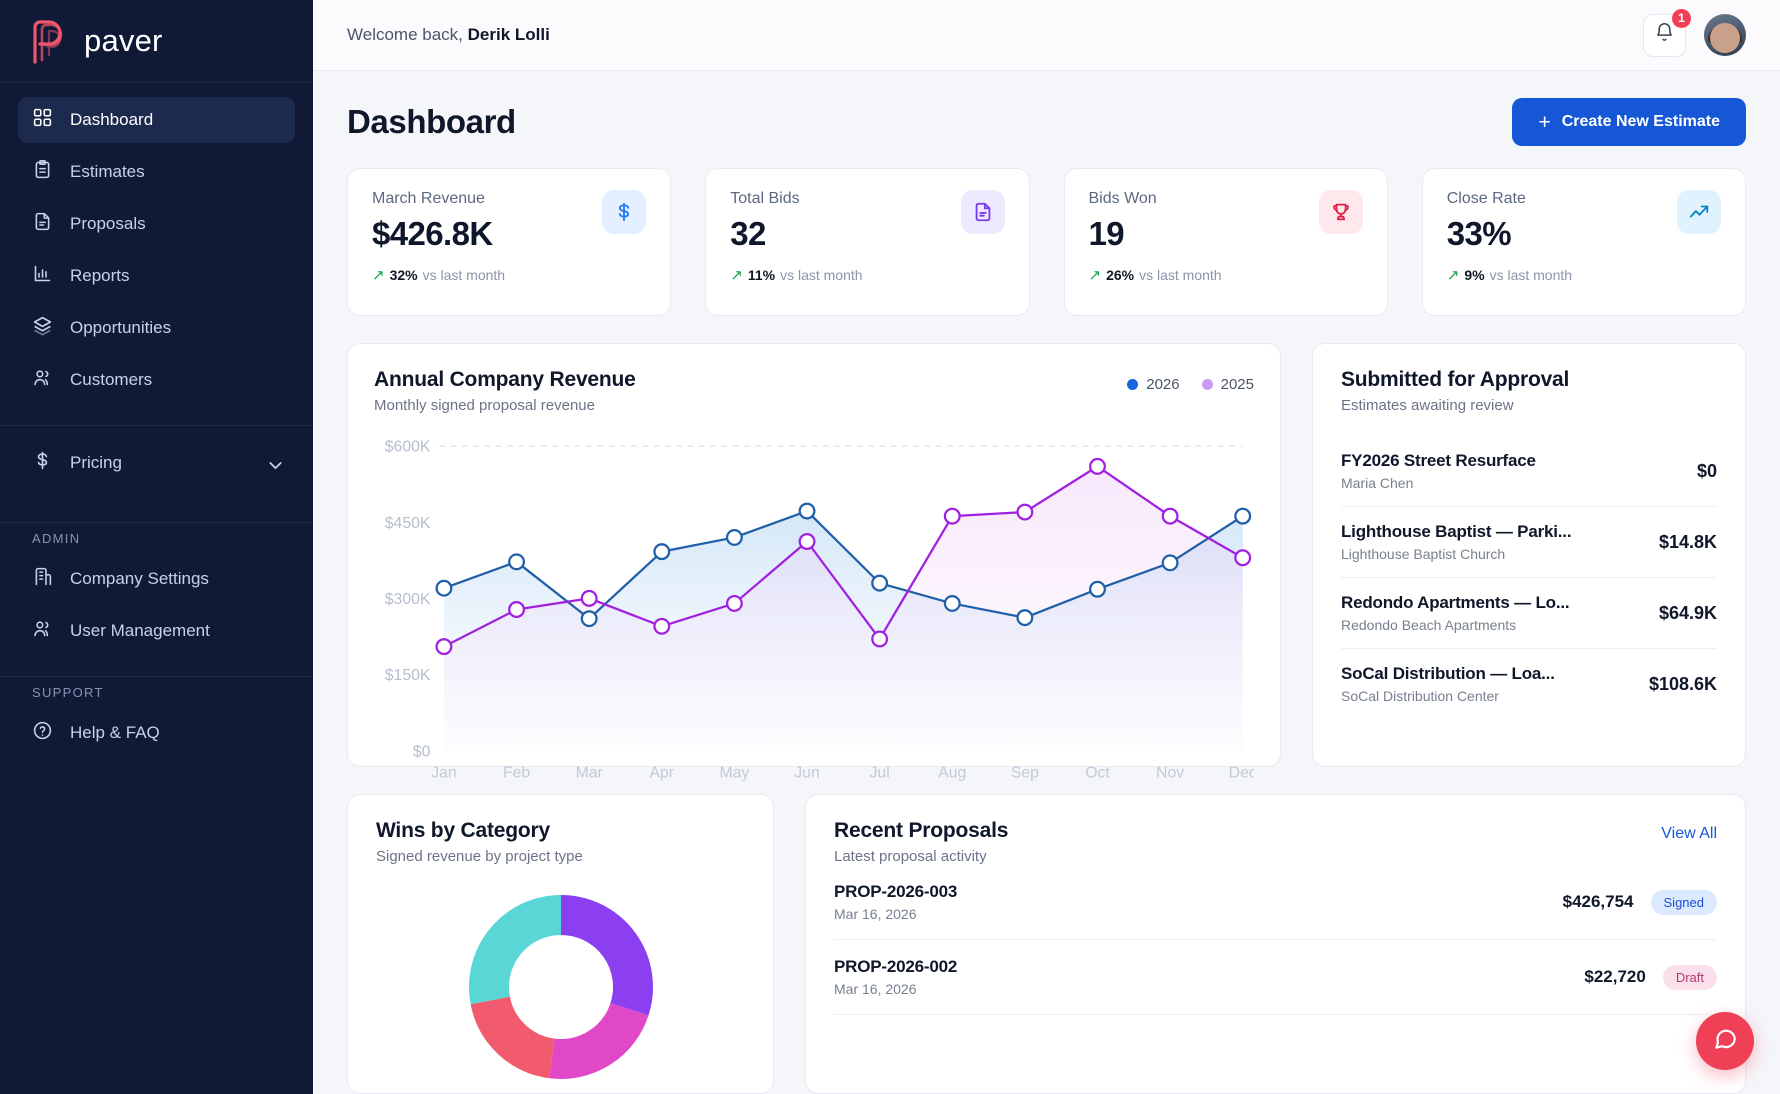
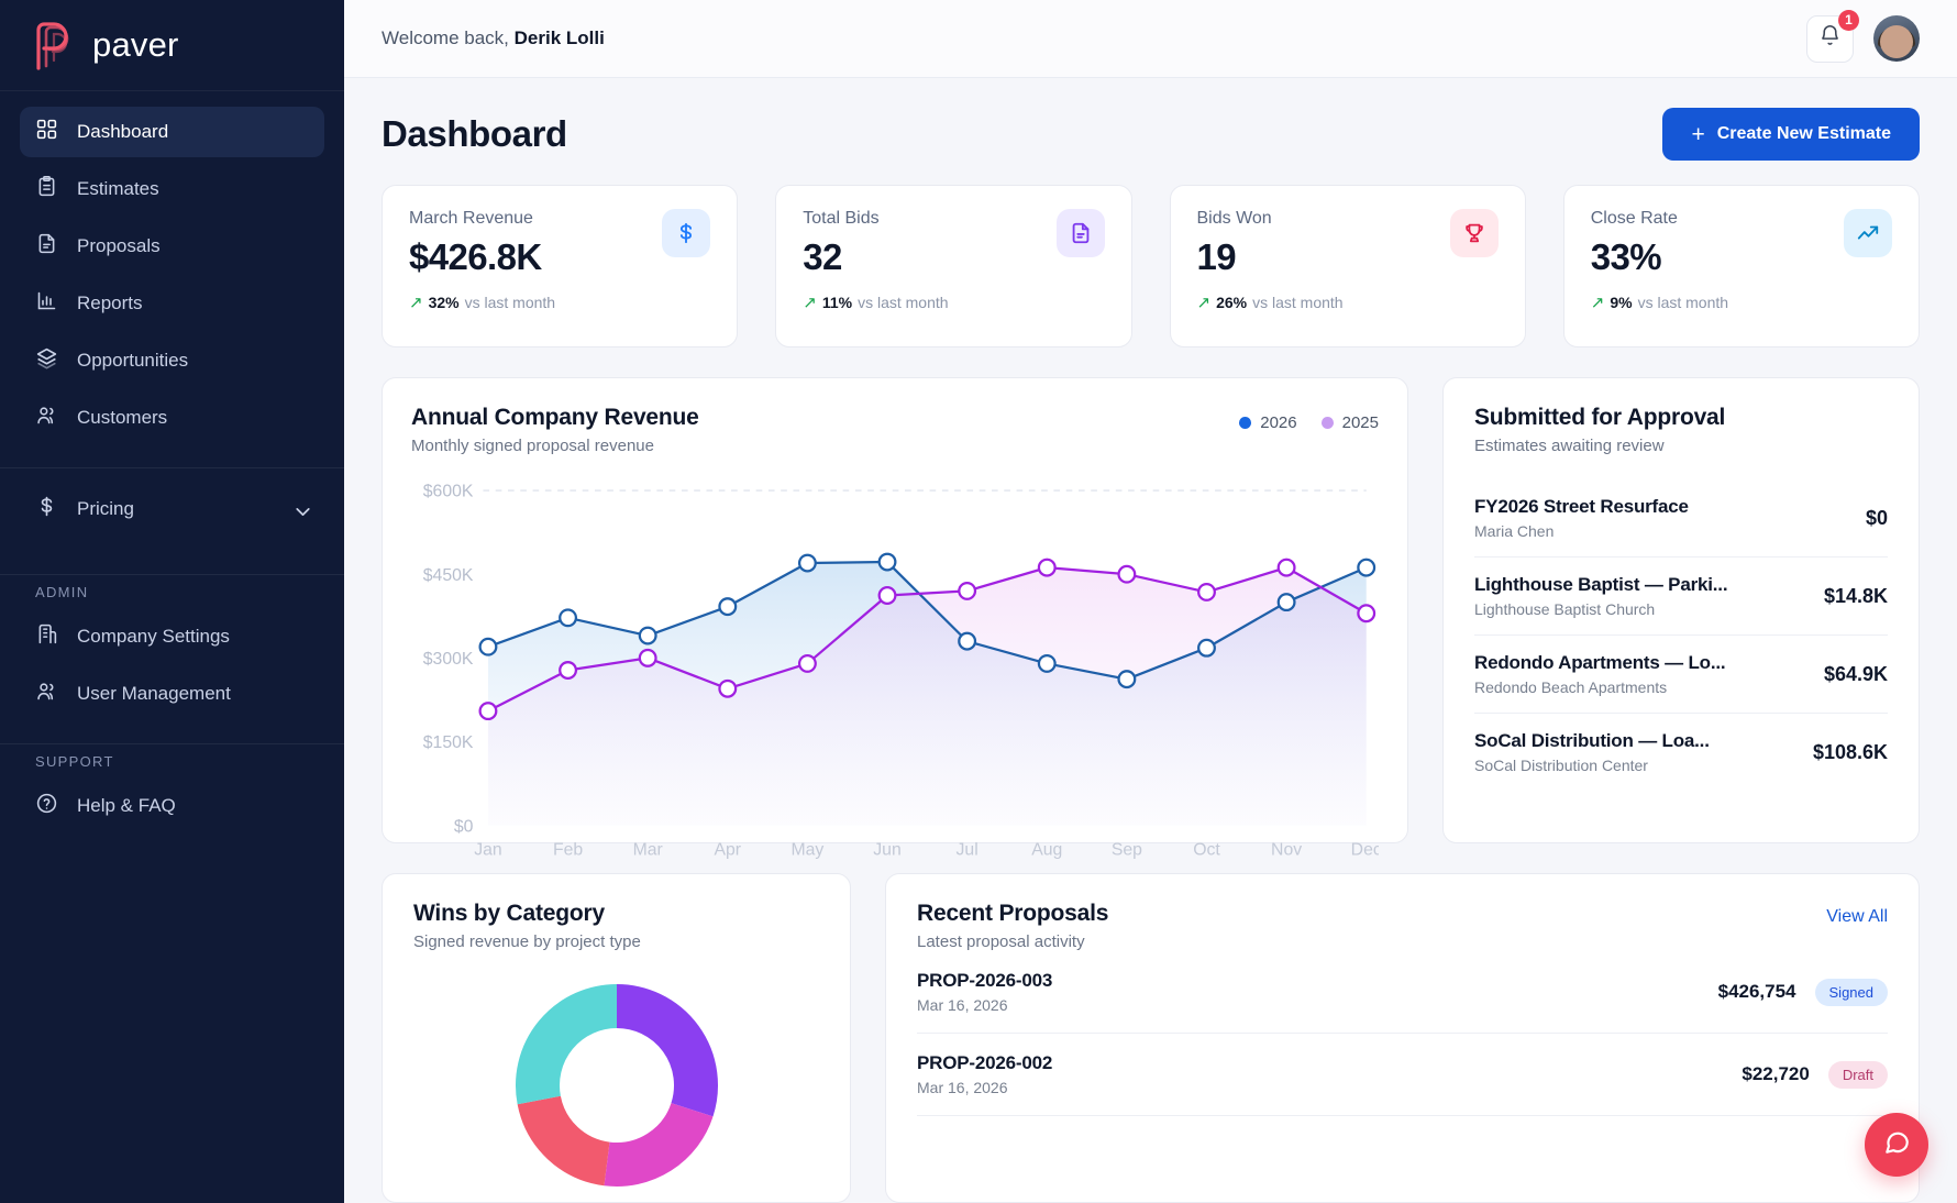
2026/Mar: $260K -> $340K
2026/May: $420K -> $470K
2025/Jul: $220K -> $420K
2025/Sep: $470K -> $450K
2025/Oct: $560K -> $420K
2026/Nov: $370K -> $400K
